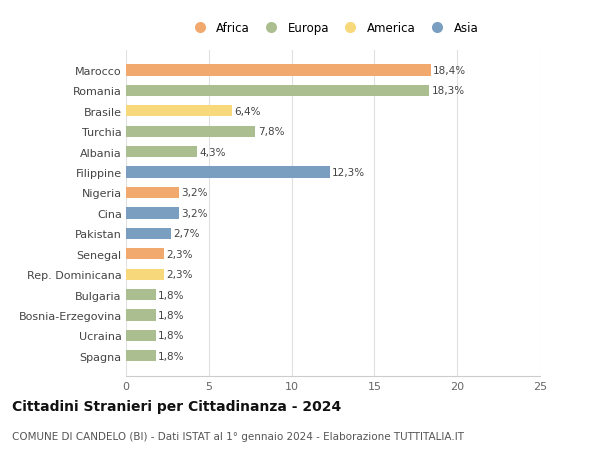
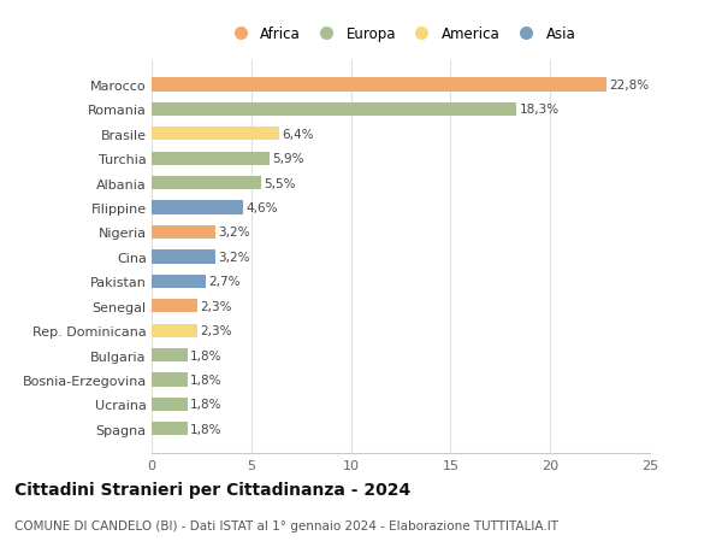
Marocco: 18,4% -> 22,8%
Turchia: 7,8% -> 5,9%
Albania: 4,3% -> 5,5%
Filippine: 12,3% -> 4,6%
